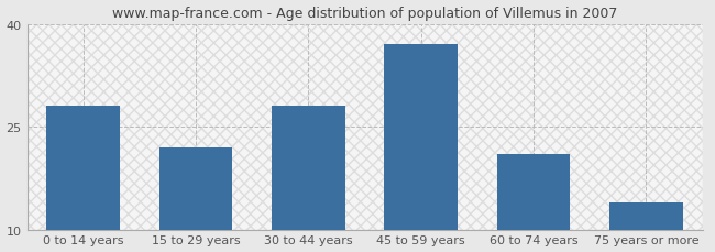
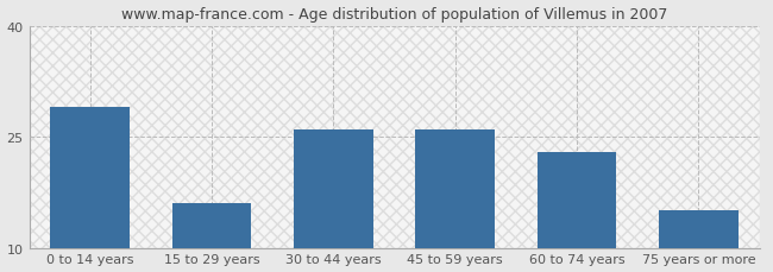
0 to 14 years: 28 -> 29
15 to 29 years: 22 -> 16
30 to 44 years: 28 -> 26
45 to 59 years: 37 -> 26
60 to 74 years: 21 -> 23
75 years or more: 14 -> 15
